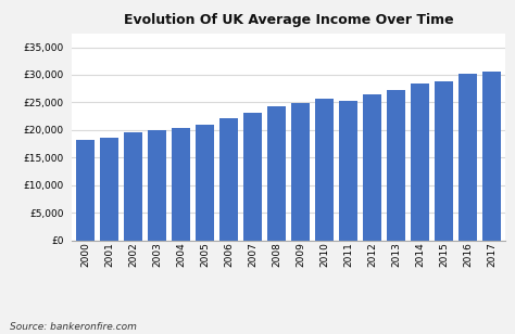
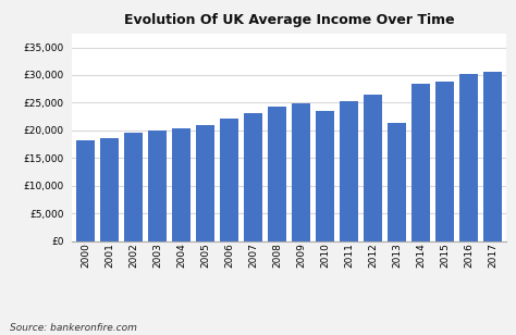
2010: £25,600 -> £23,600
2013: £27,200 -> £21,400
